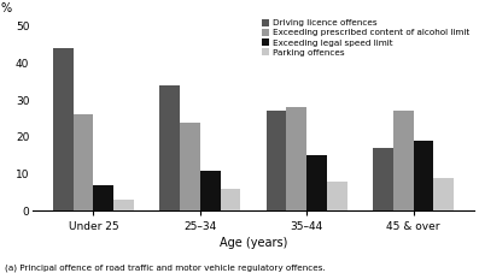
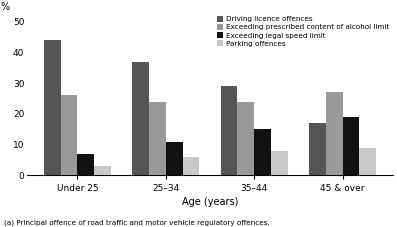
Driving licence offences/25–34: 34 -> 37
Driving licence offences/35–44: 27 -> 29
Exceeding prescribed content of alcohol limit/35–44: 28 -> 24
